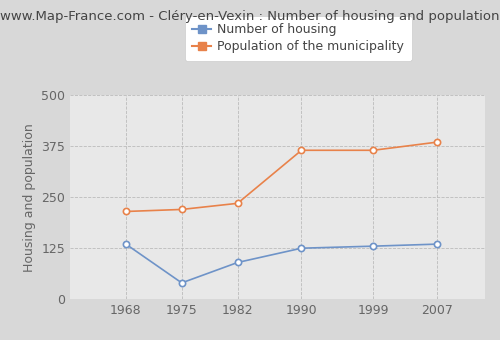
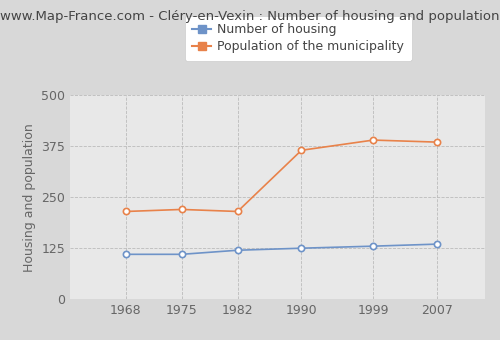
Number of housing/1968: 135 -> 110
Number of housing/1975: 40 -> 110
Number of housing/1982: 90 -> 120
Population of the municipality/1982: 235 -> 215
Population of the municipality/1999: 365 -> 390
